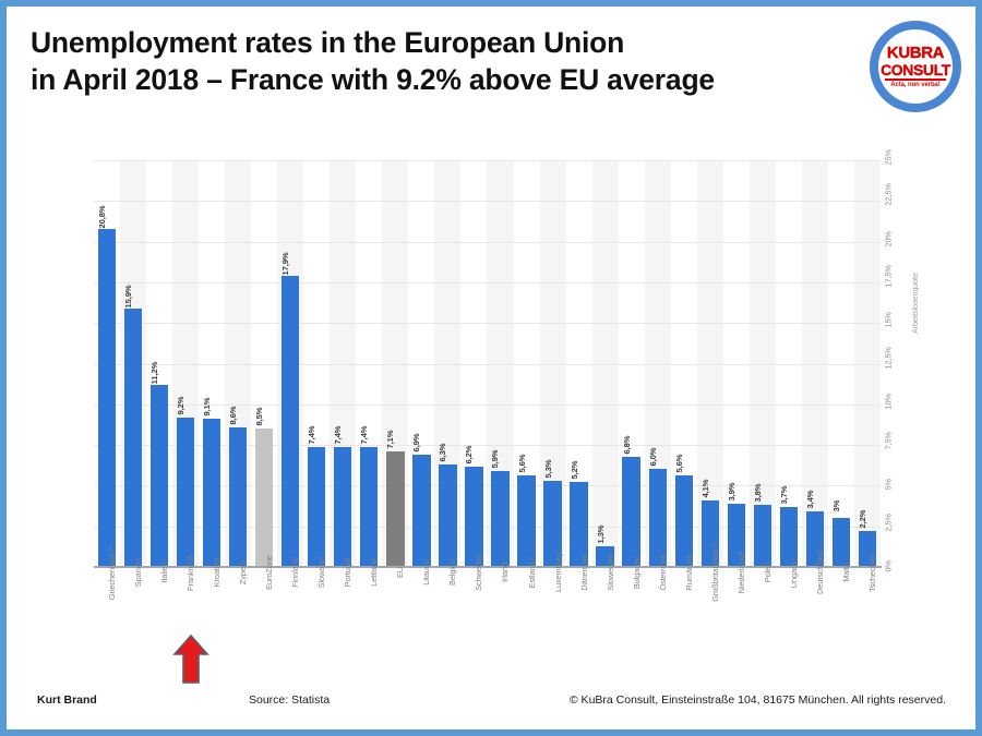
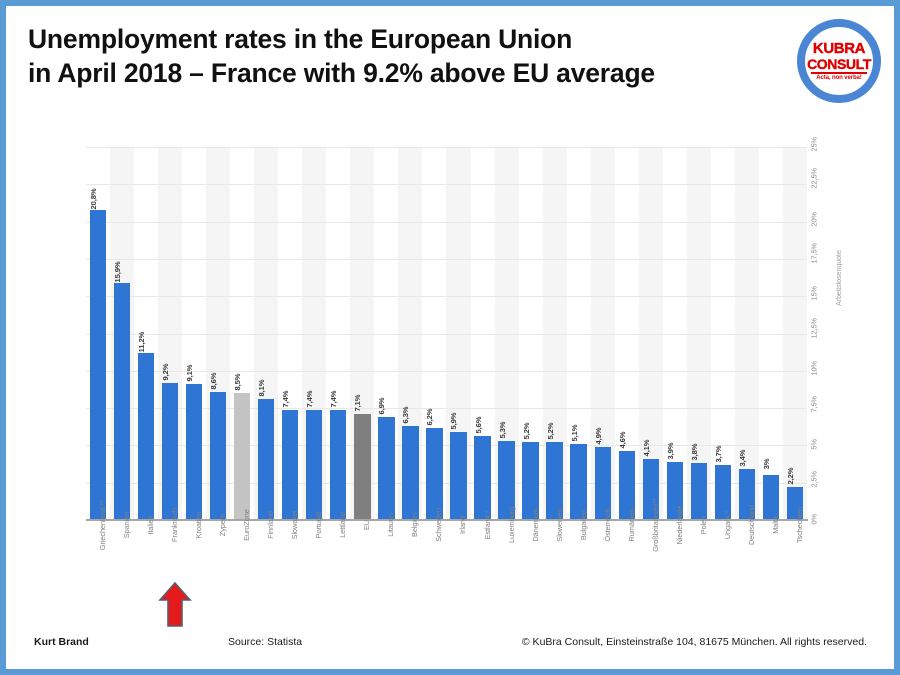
Finnland: 17,9% -> 8,1%
Slowenien: 1,3% -> 5,2%
Bulgarien: 6,8% -> 5,1%
Österreich: 6,0% -> 4,9%
Rumänien: 5,6% -> 4,6%
